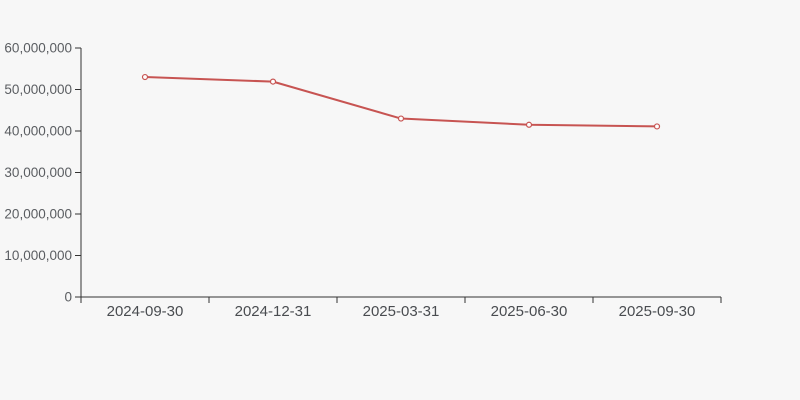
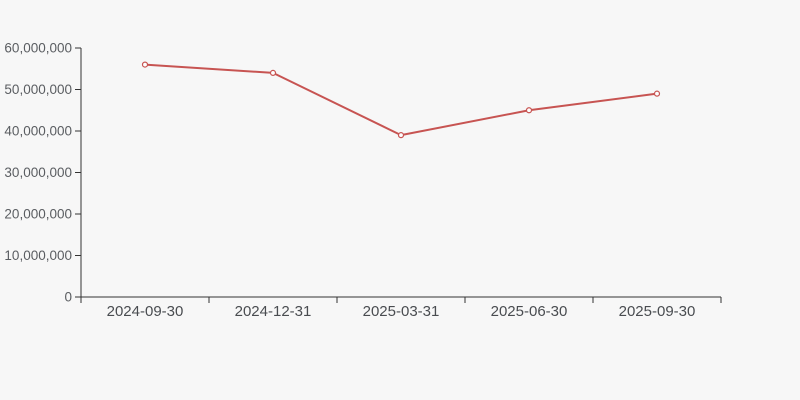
2024-09-30: 53000000 -> 56000000
2024-12-31: 52000000 -> 54000000
2025-03-31: 43000000 -> 39000000
2025-06-30: 42000000 -> 45000000
2025-09-30: 41000000 -> 49000000
